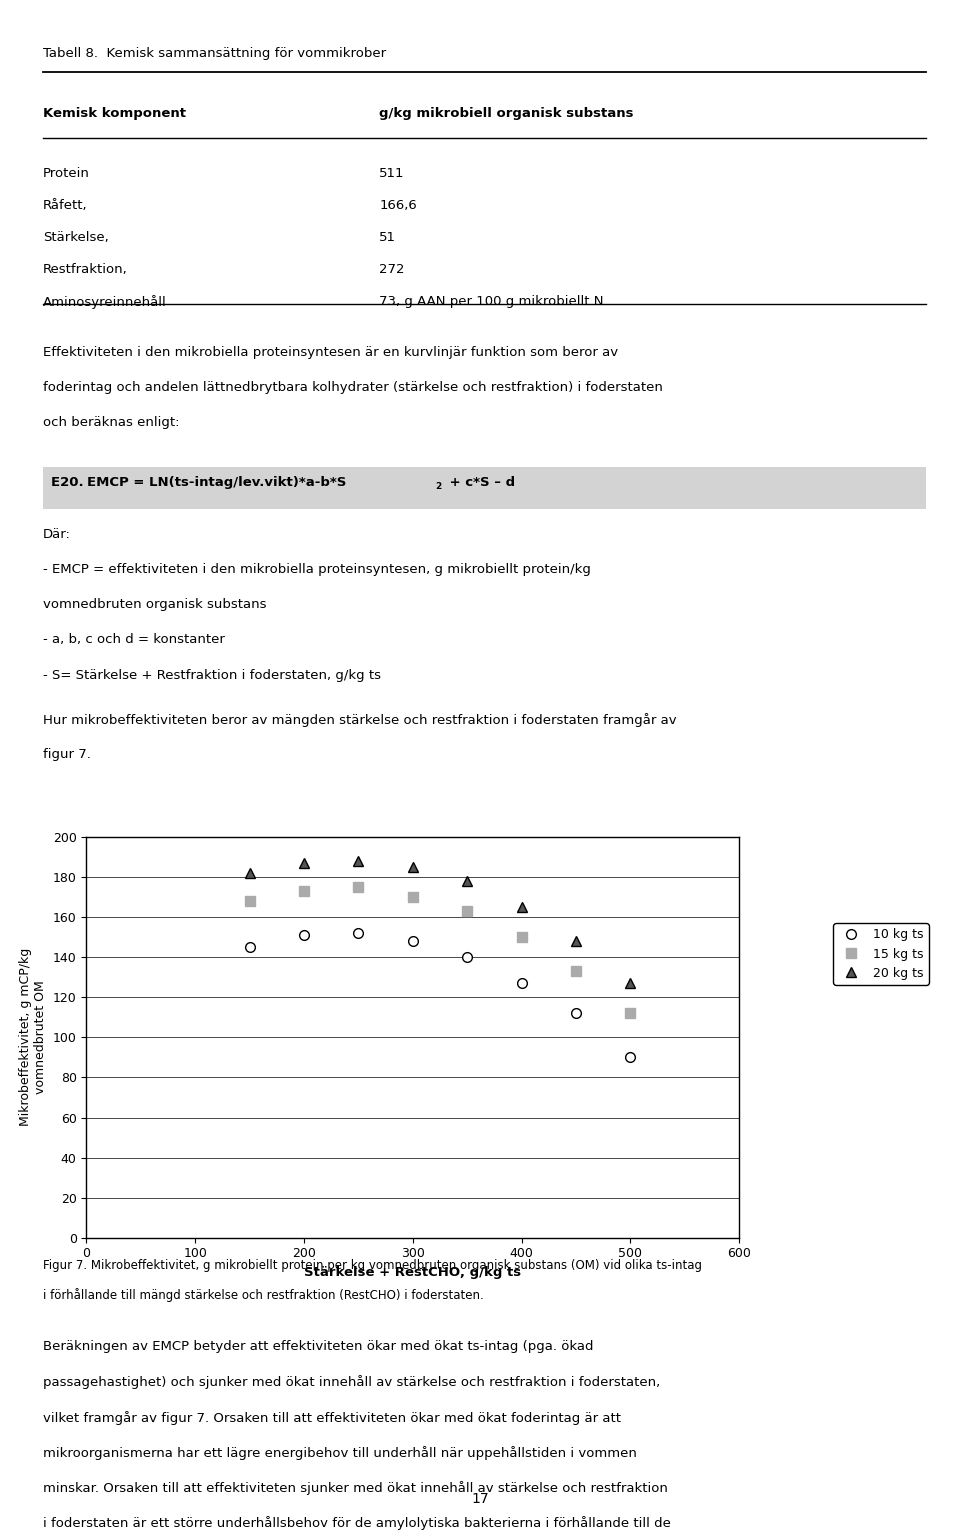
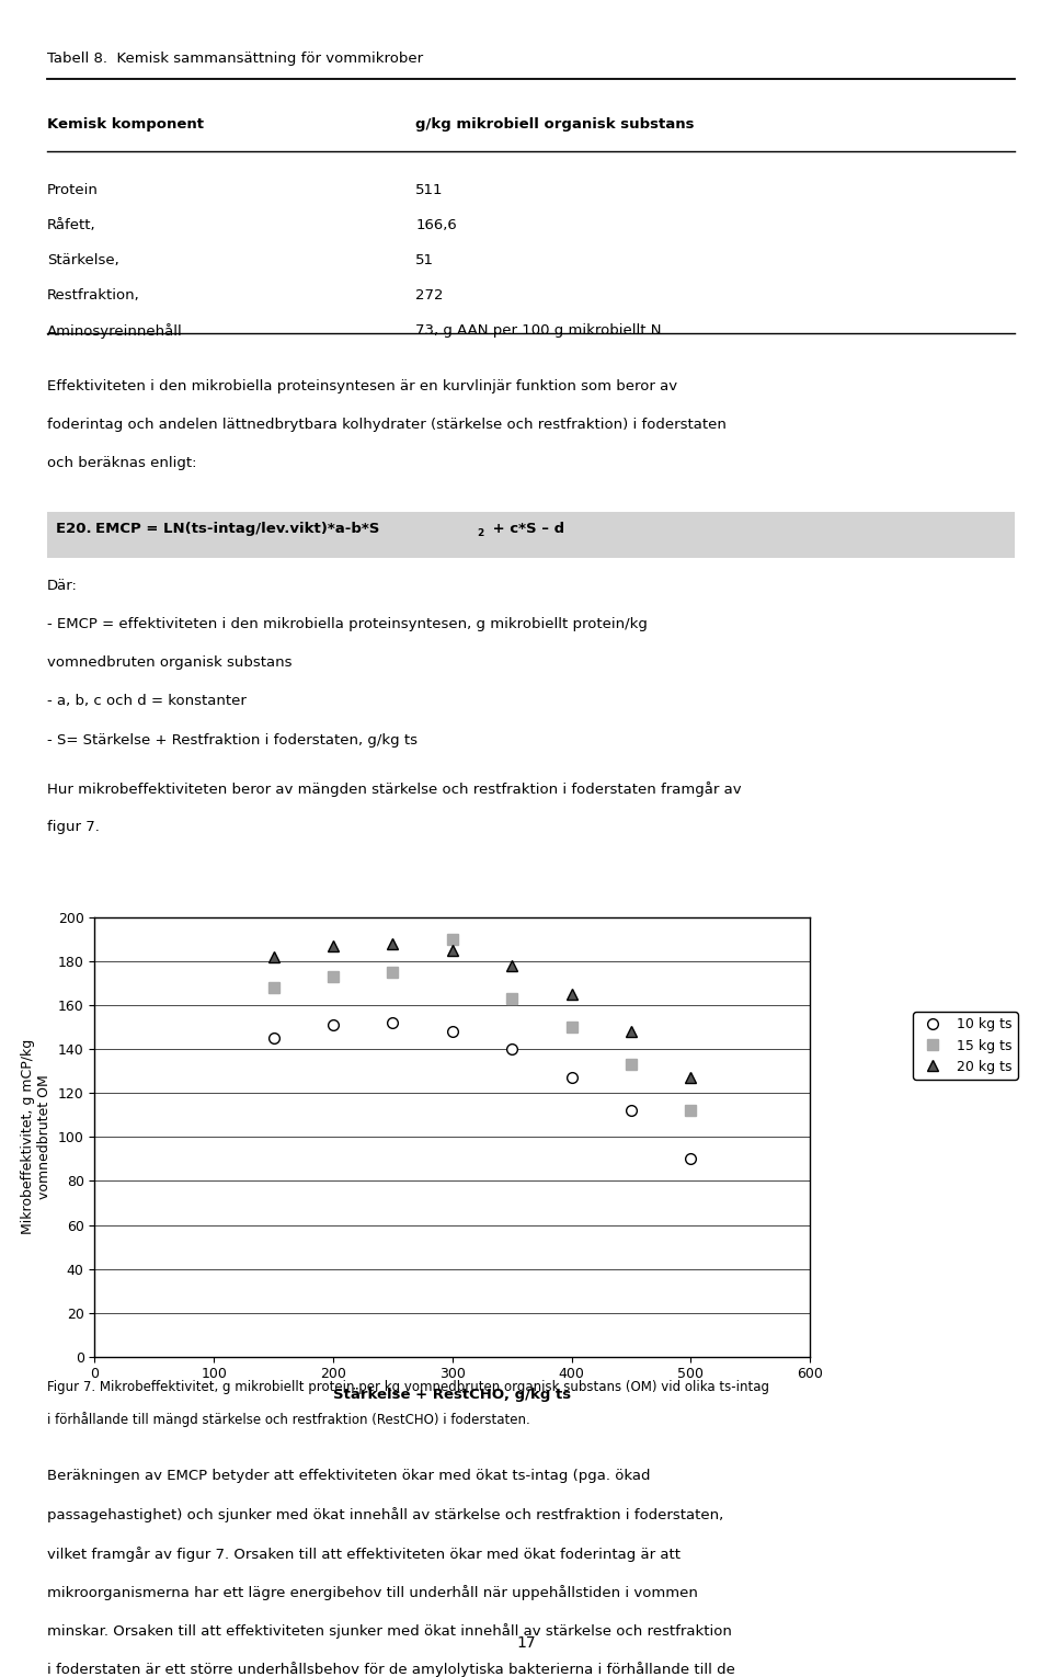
15 kg ts/300: 170 -> 190
